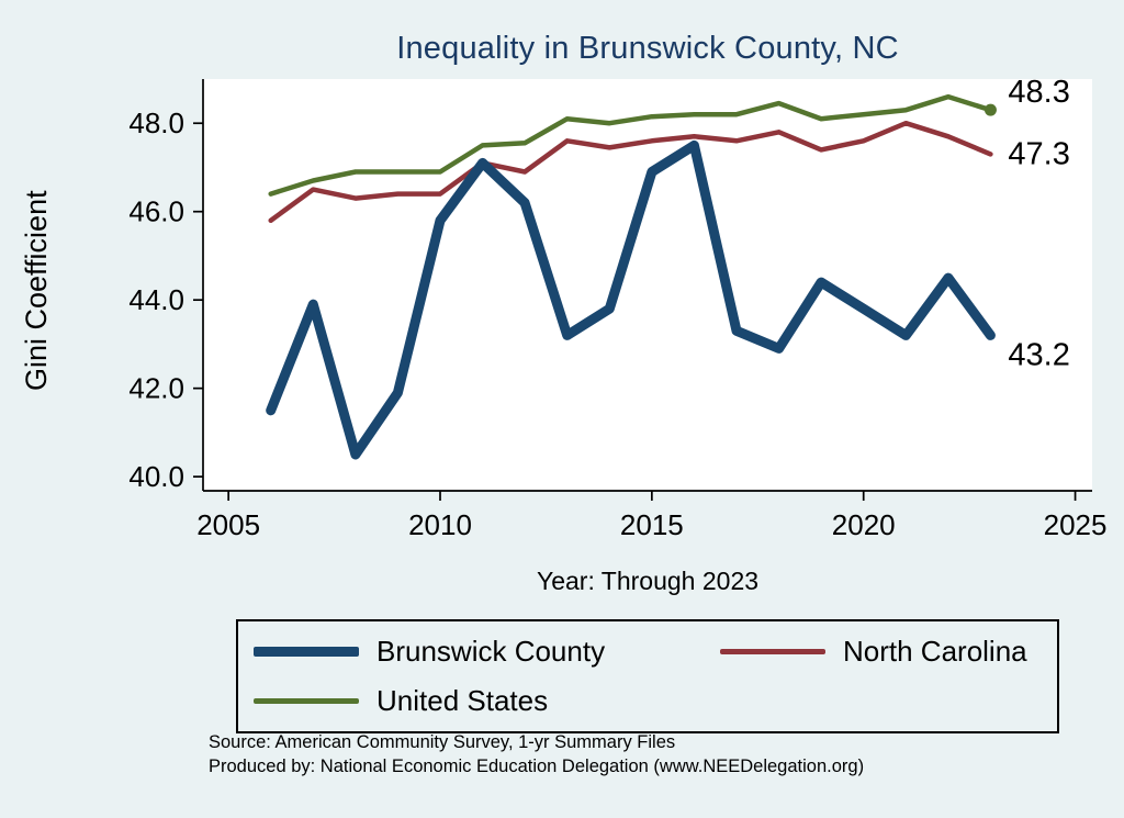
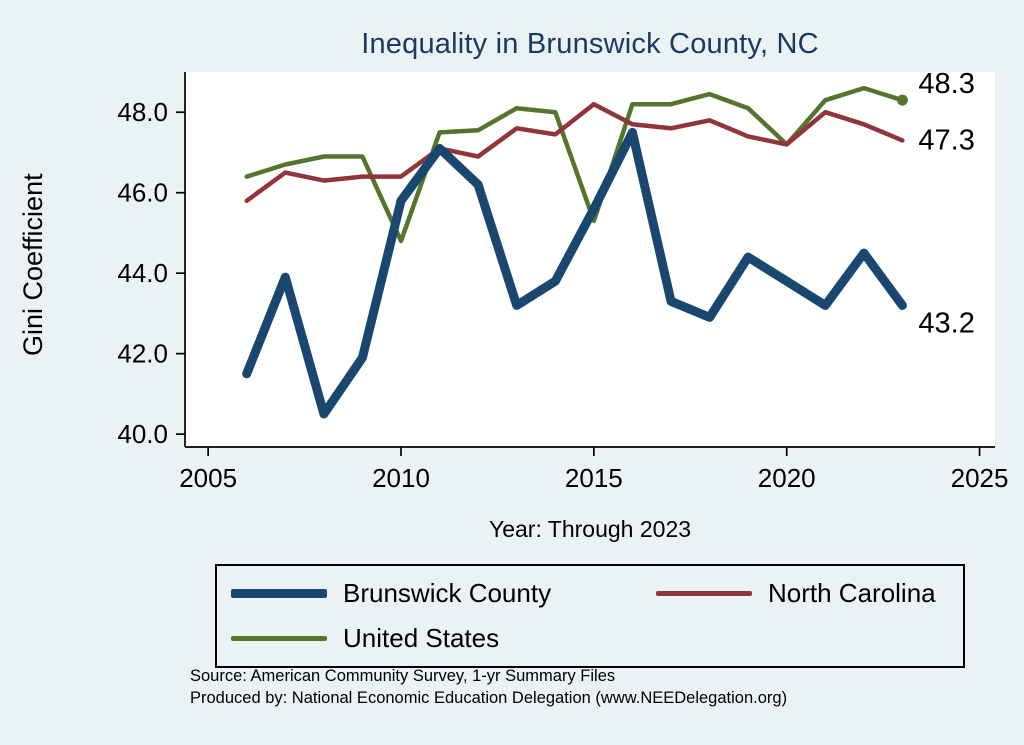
United States/2010: 46.9 -> 44.8
Brunswick County/2015: 46.9 -> 45.6
North Carolina/2015: 47.6 -> 48.2
United States/2015: 48.1 -> 45.3
North Carolina/2020: 47.6 -> 47.2
United States/2020: 48.2 -> 47.2
